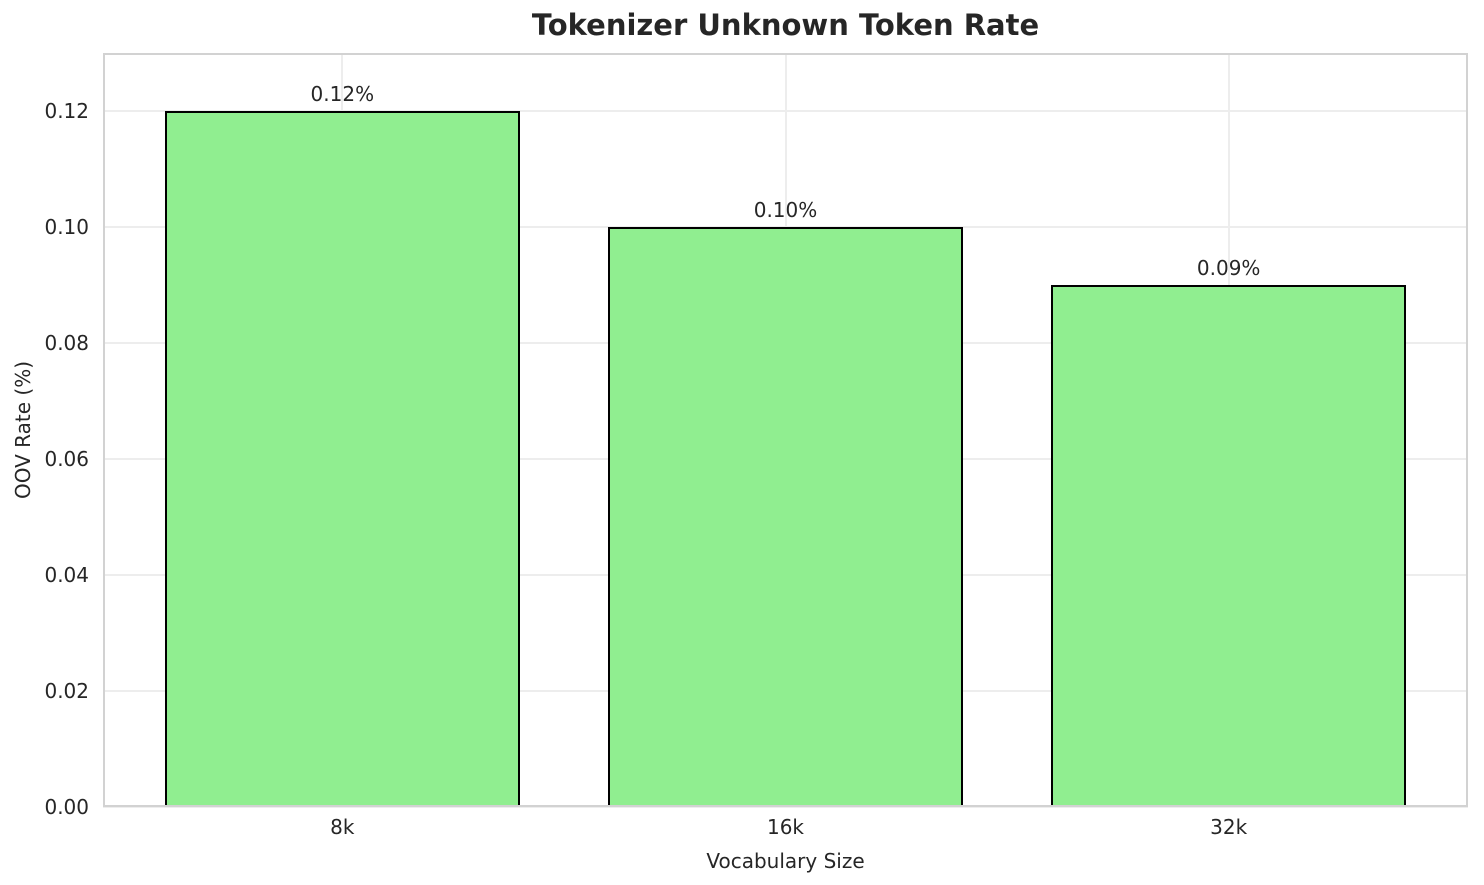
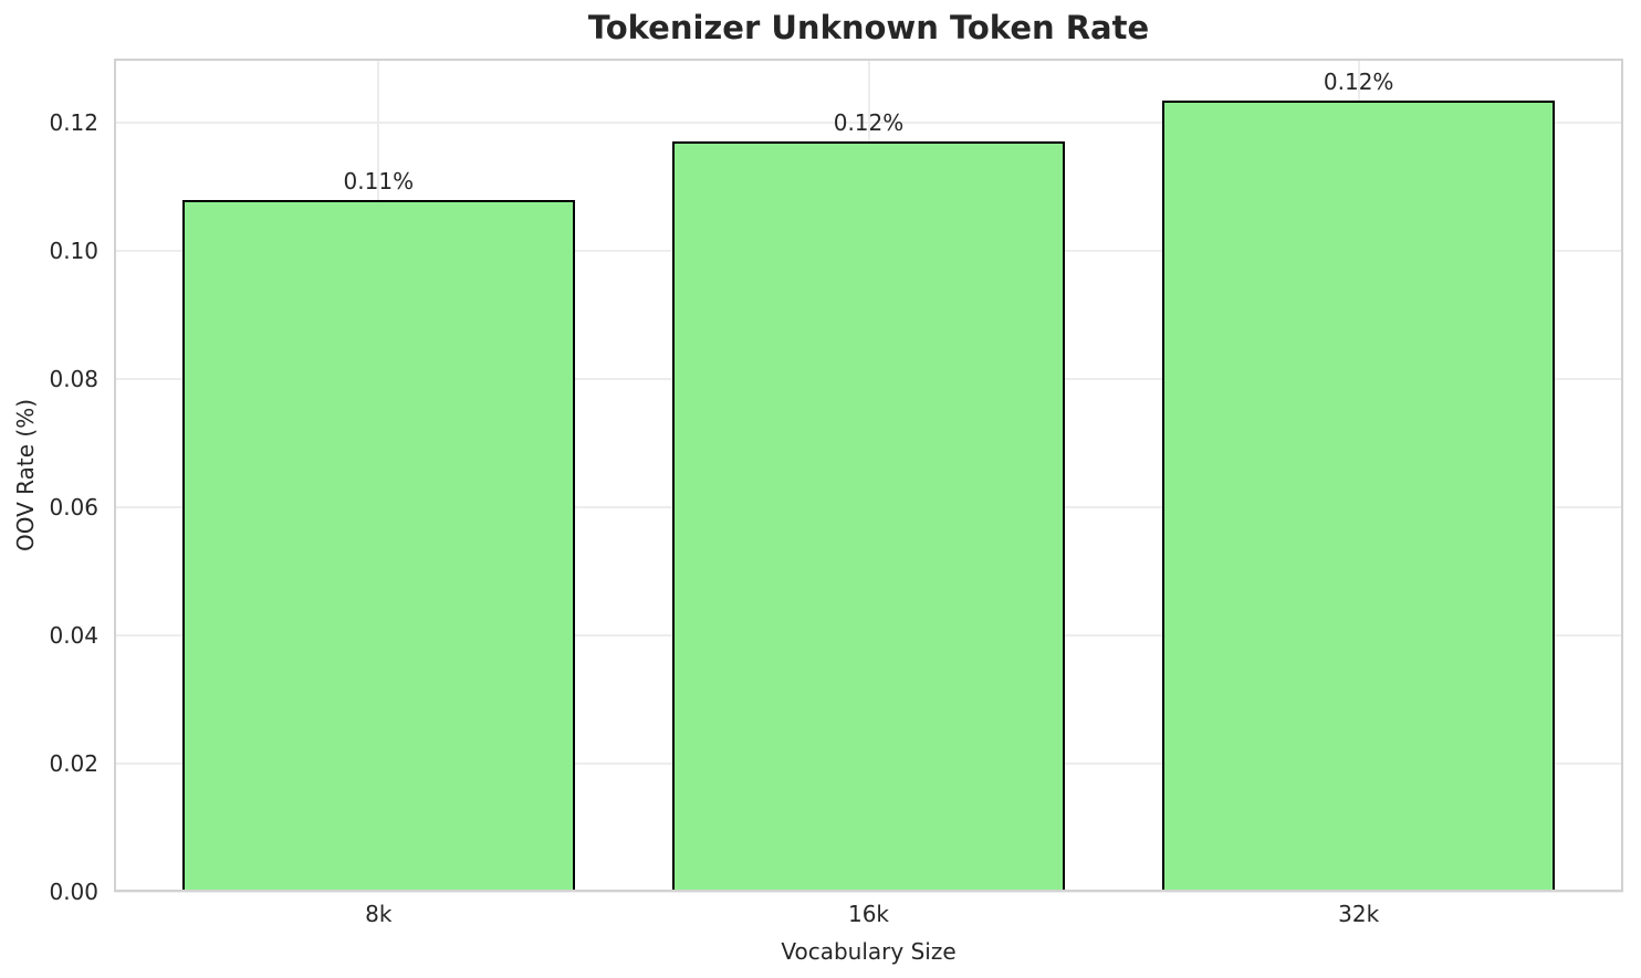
8k: 0.12% -> 0.11%
16k: 0.10% -> 0.12%
32k: 0.09% -> 0.12%
